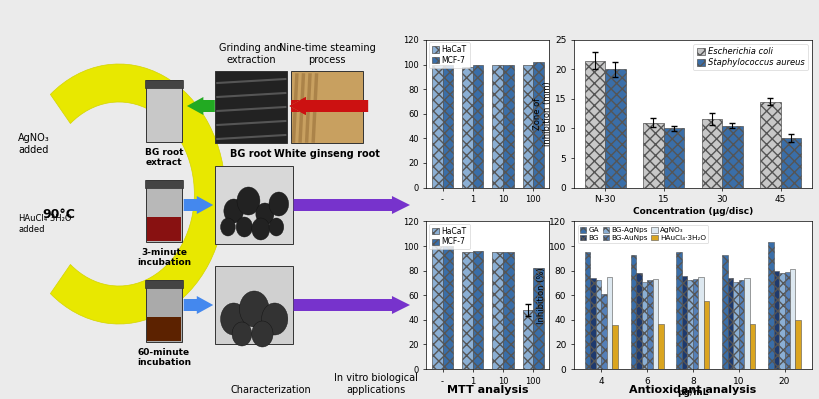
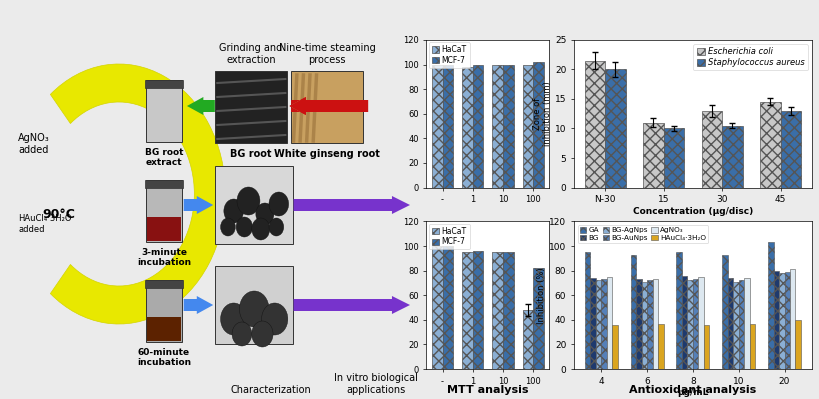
Escherichia coli/30: 11.6 -> 13.0
Staphylococcus aureus/45: 8.4 -> 13.0
BG-AuNps/4: 61 -> 73
BG/6: 78 -> 73
HAuCl₄·3H₂O/8: 55 -> 36
